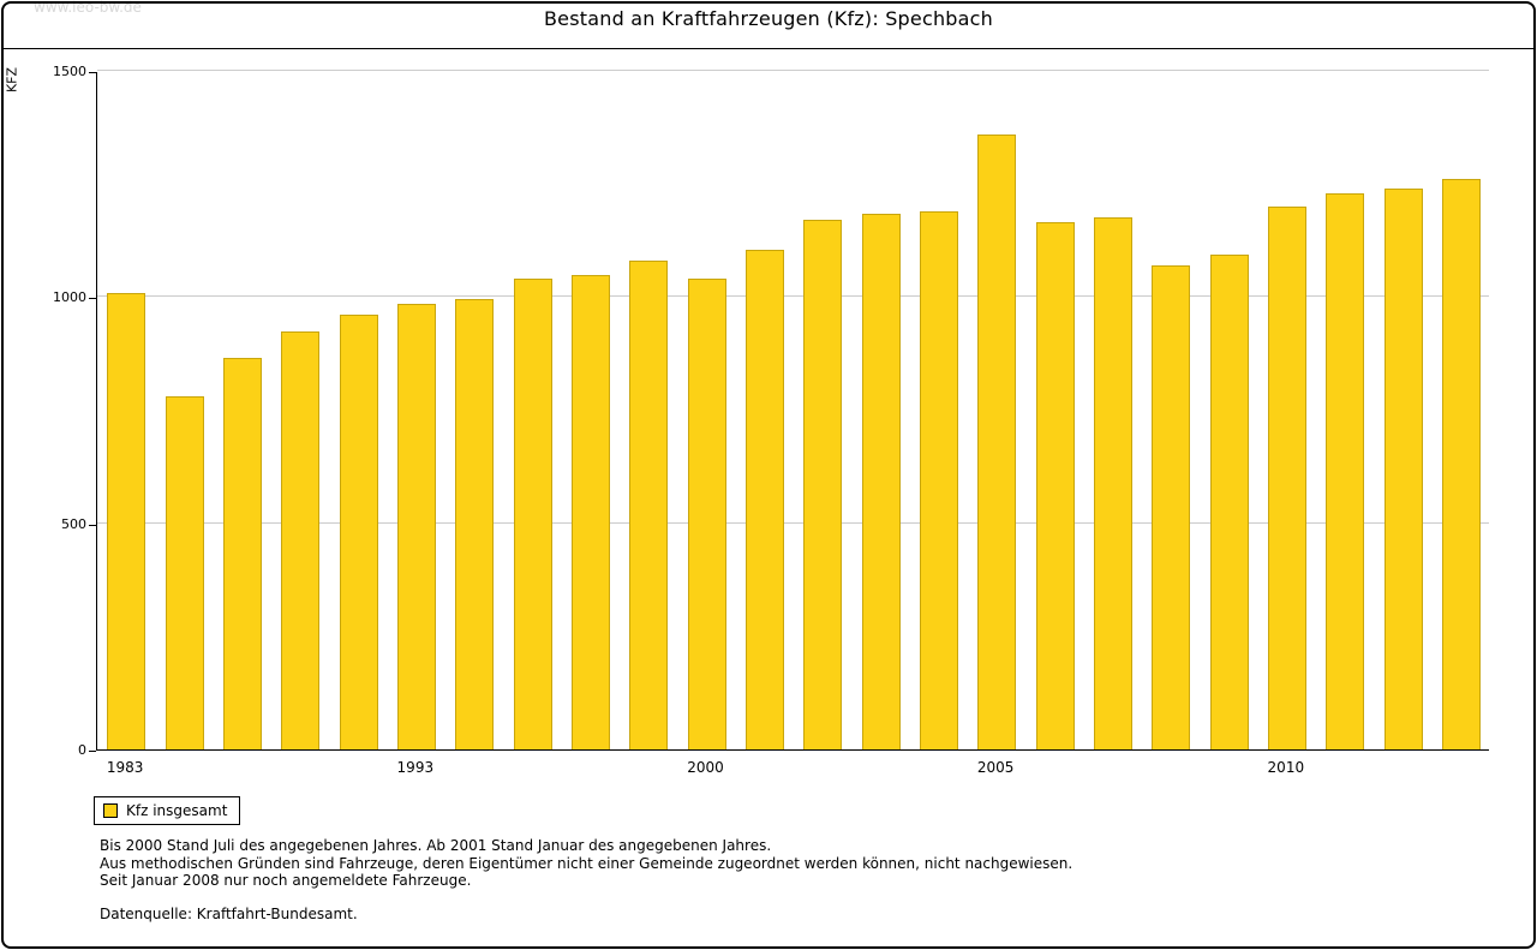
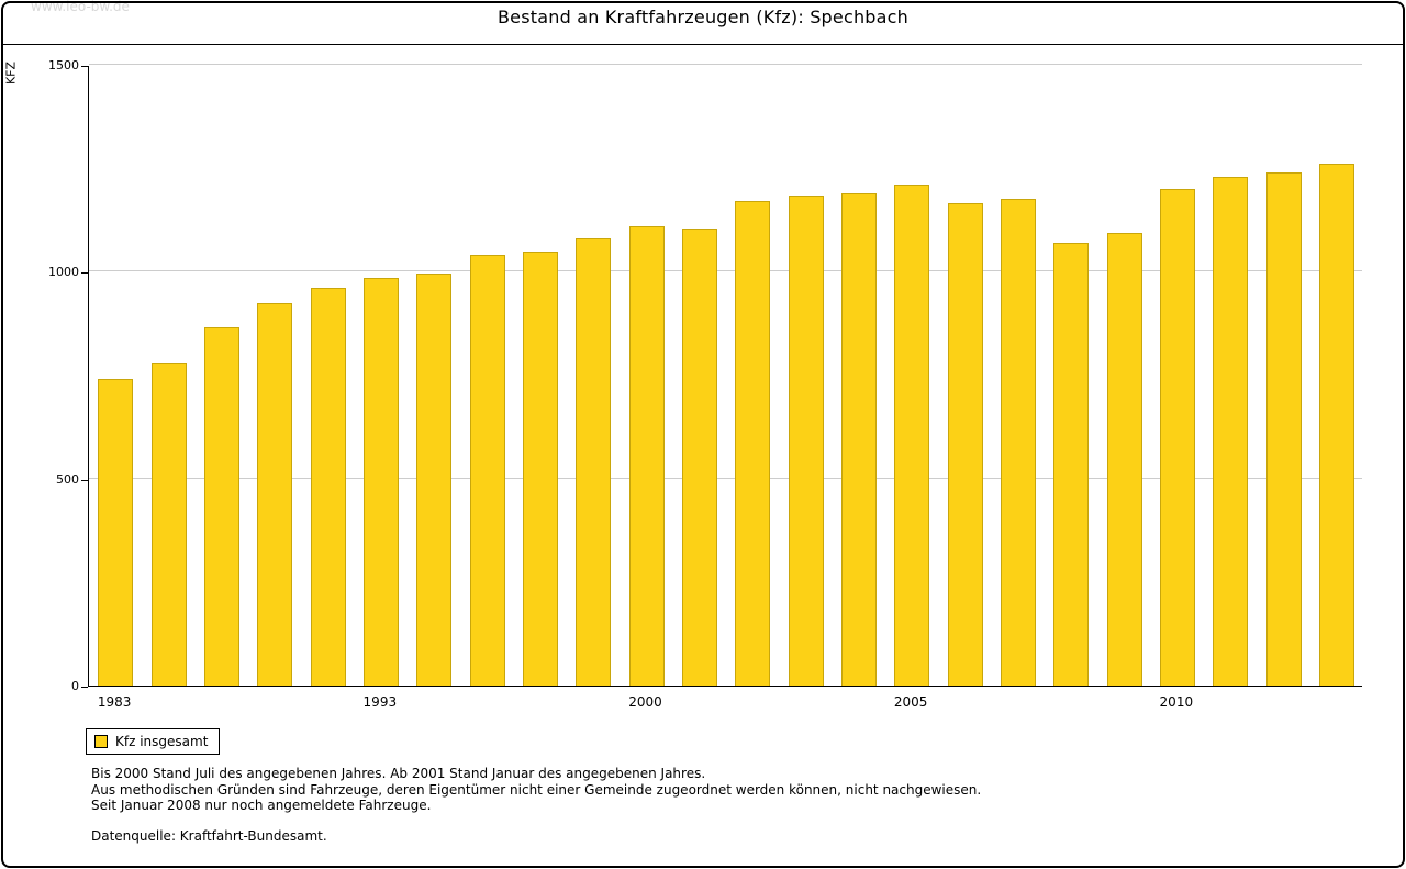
1983: 1010 -> 740
2000: 1040 -> 1110
2005: 1360 -> 1210
